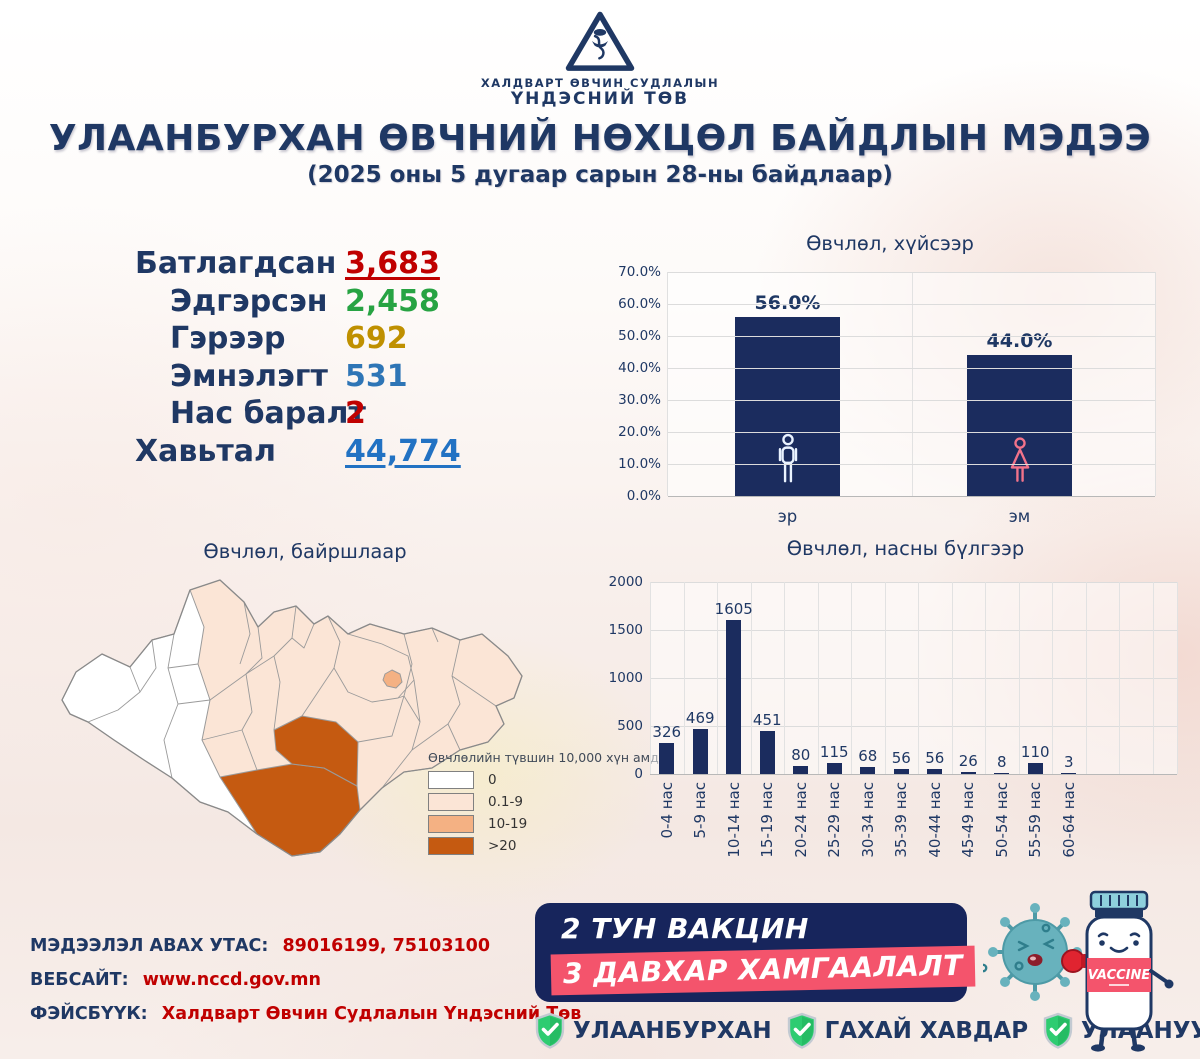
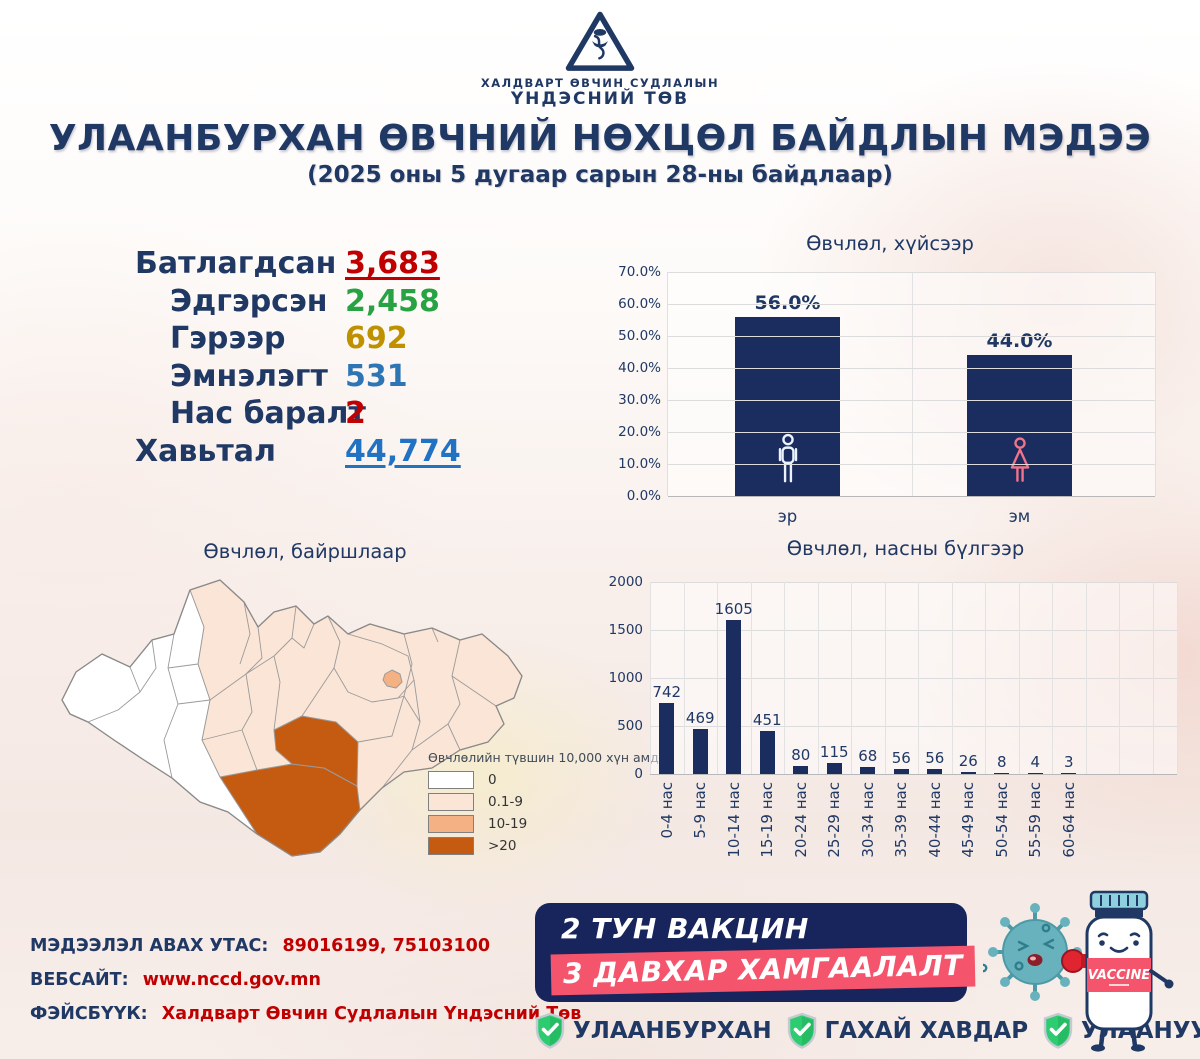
Өвчлөл, насны бүлгээр/0-4 нас: 326 -> 742
Өвчлөл, насны бүлгээр/55-59 нас: 110 -> 4
